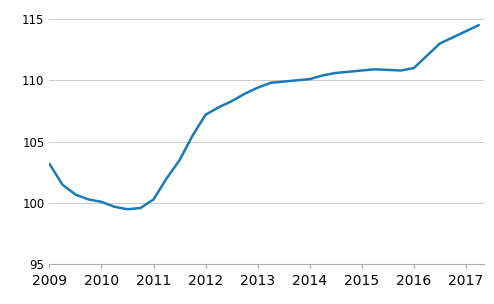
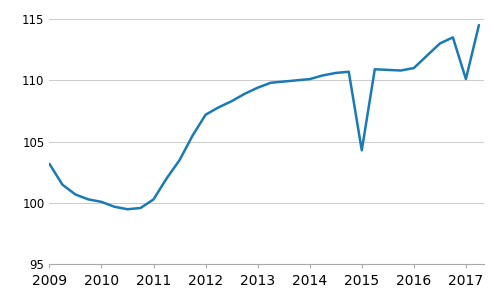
2015: 110.8 -> 104.3
2017: 114.0 -> 110.1
